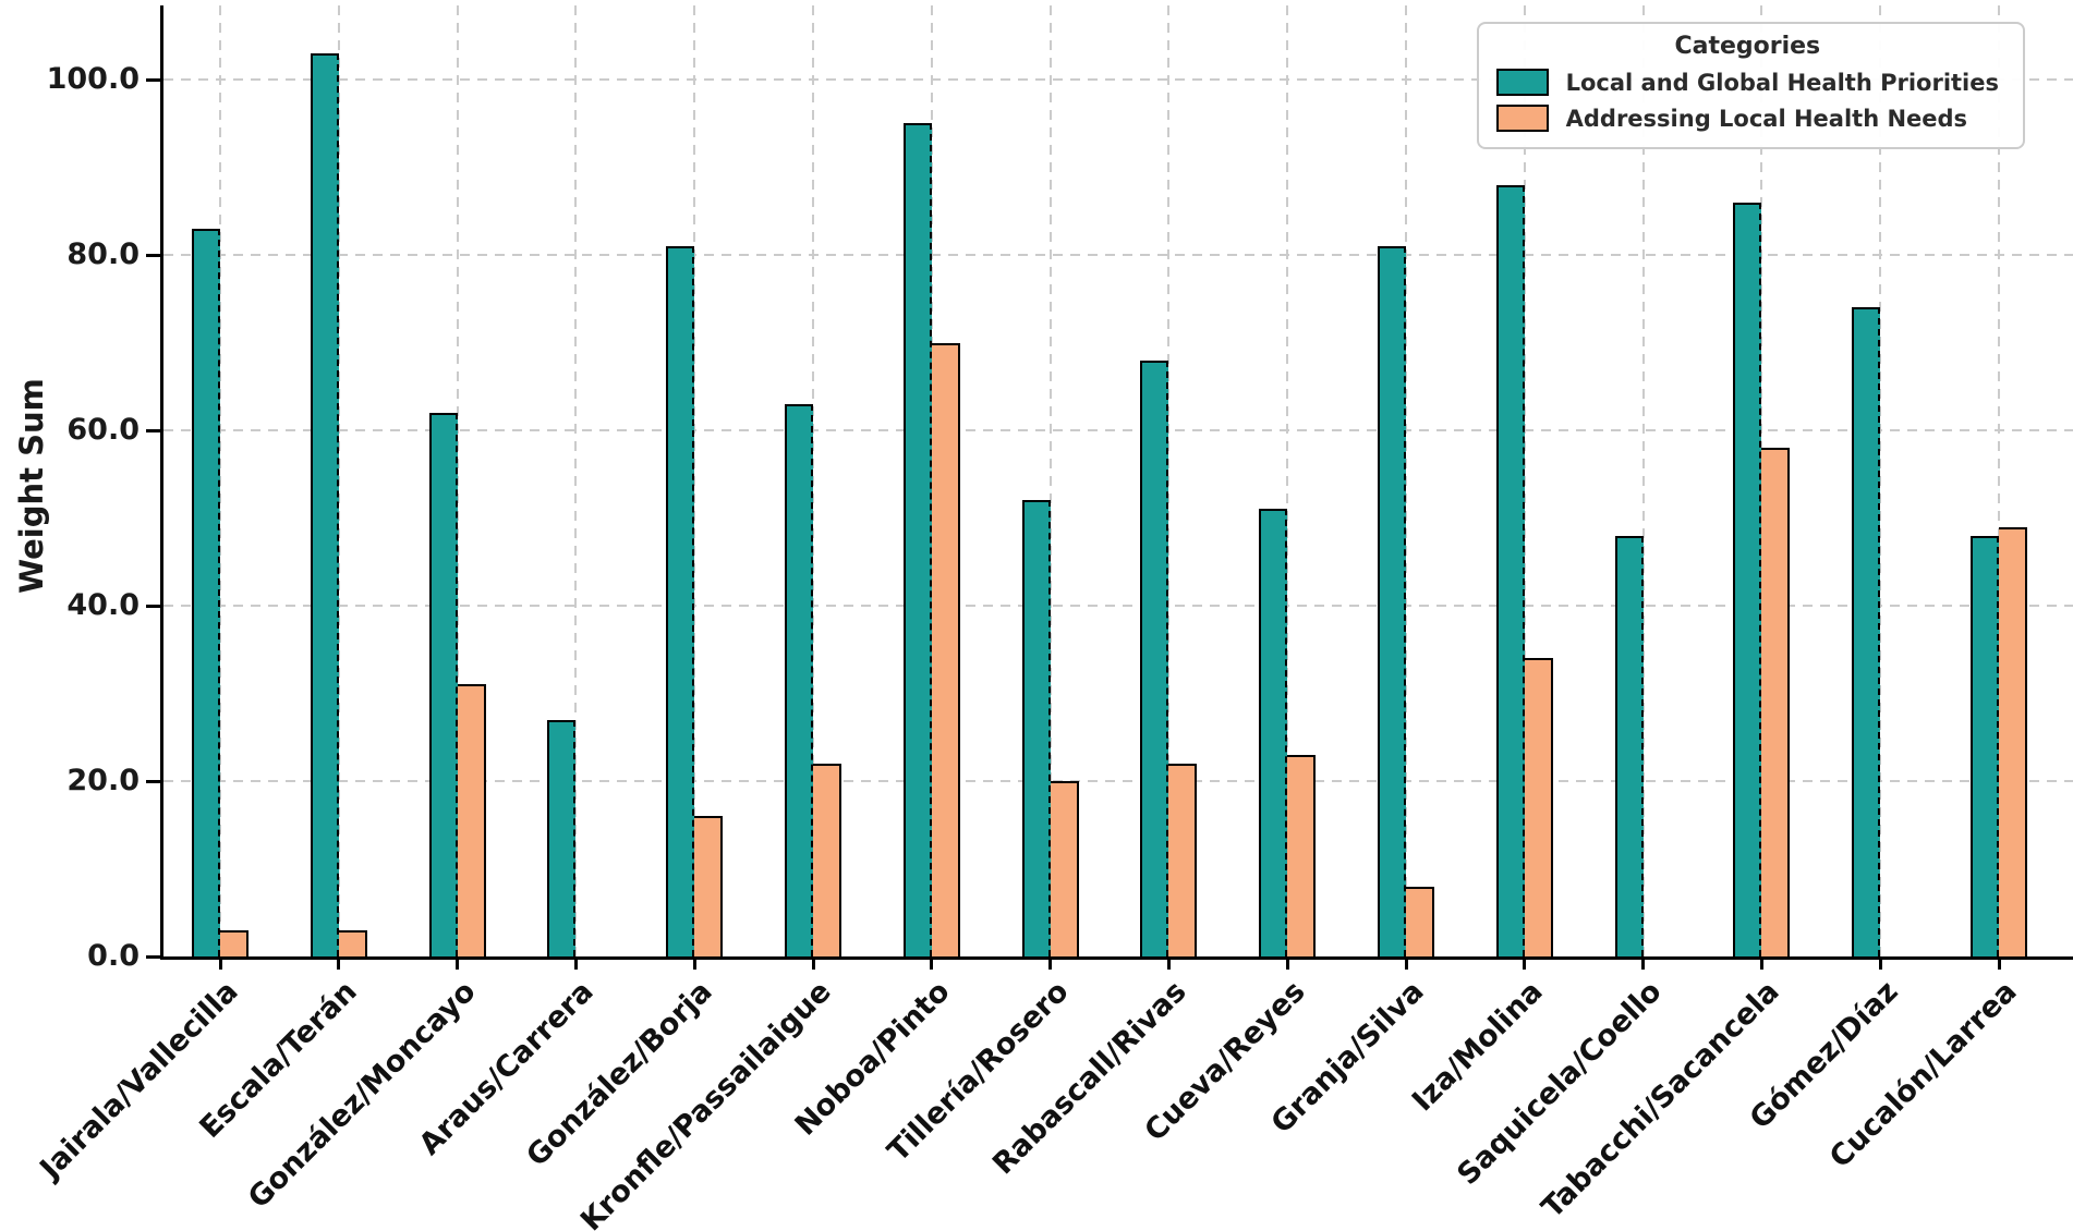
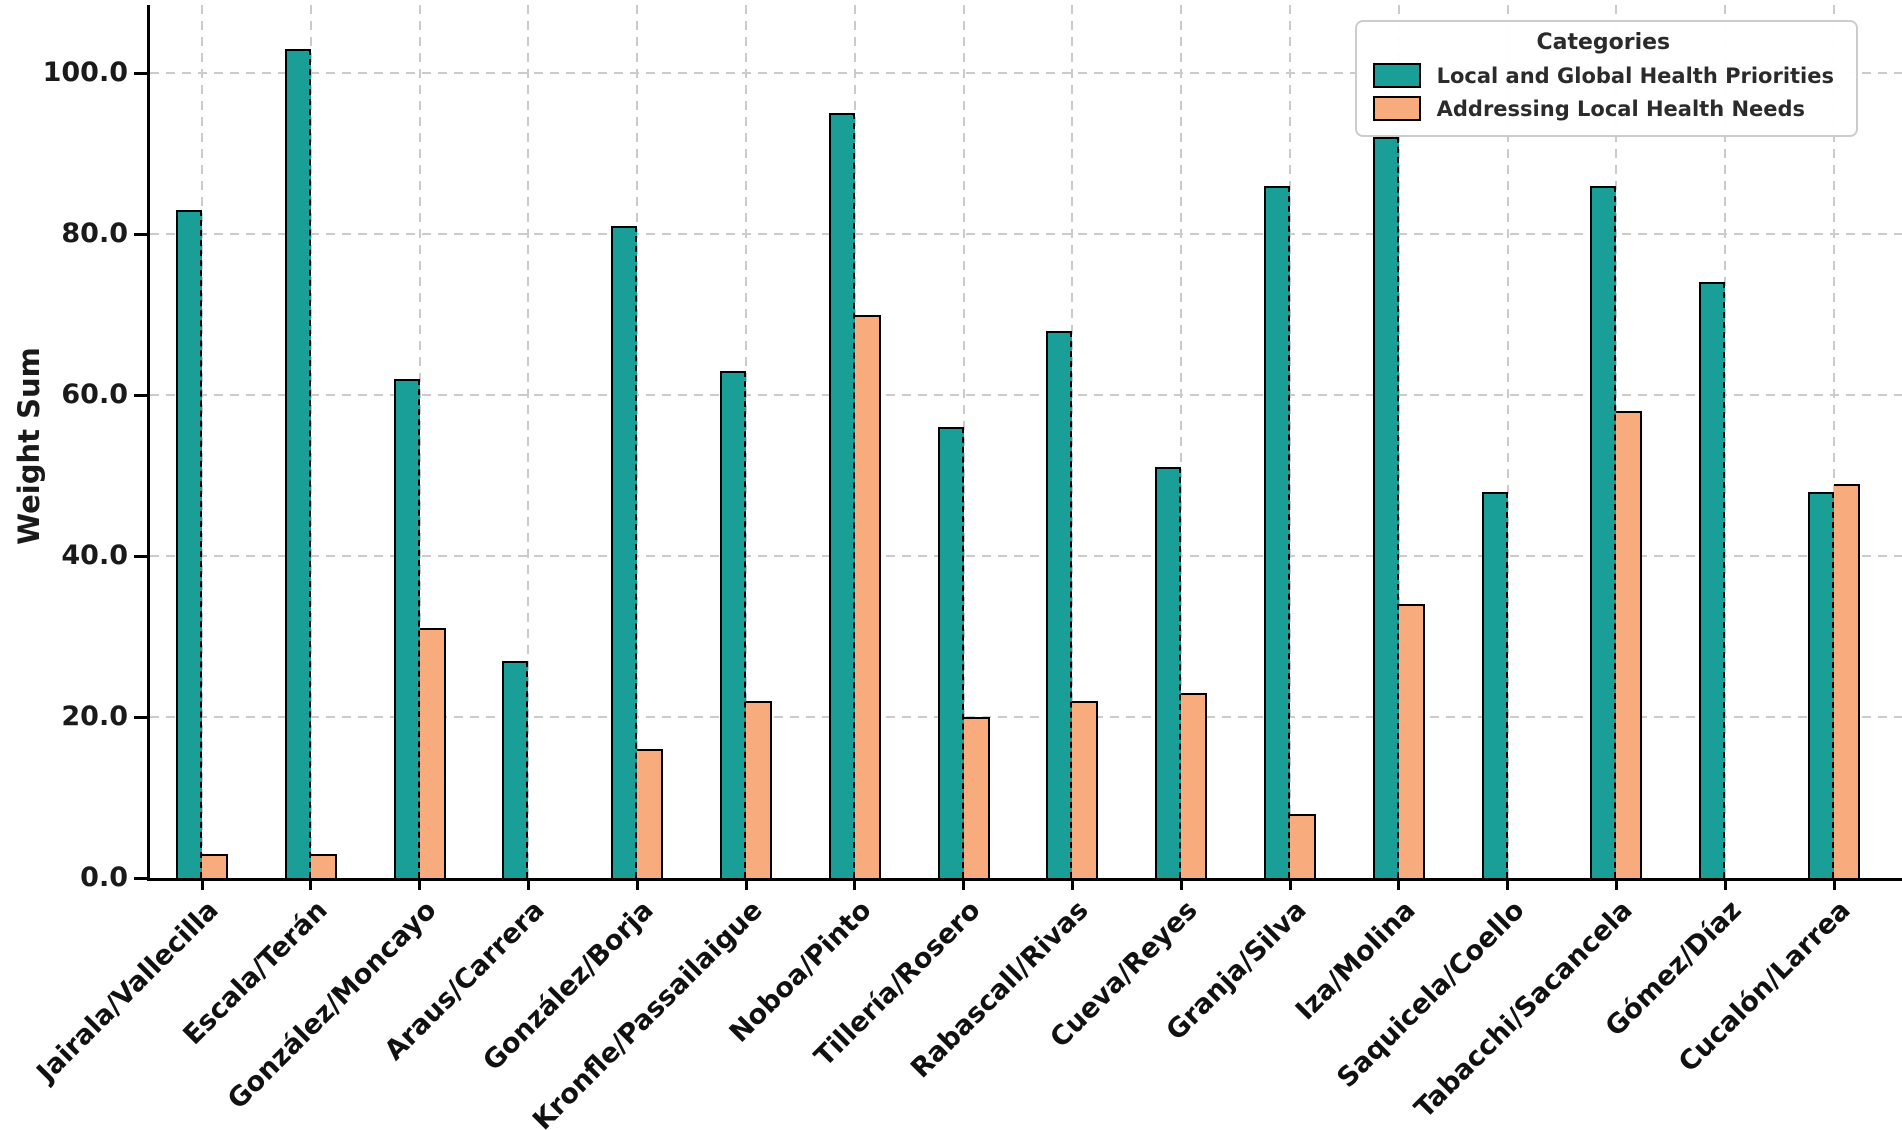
Local and Global Health Priorities/Tillería/Rosero: 52 -> 56
Local and Global Health Priorities/Granja/Silva: 81 -> 86
Local and Global Health Priorities/Iza/Molina: 88 -> 92
